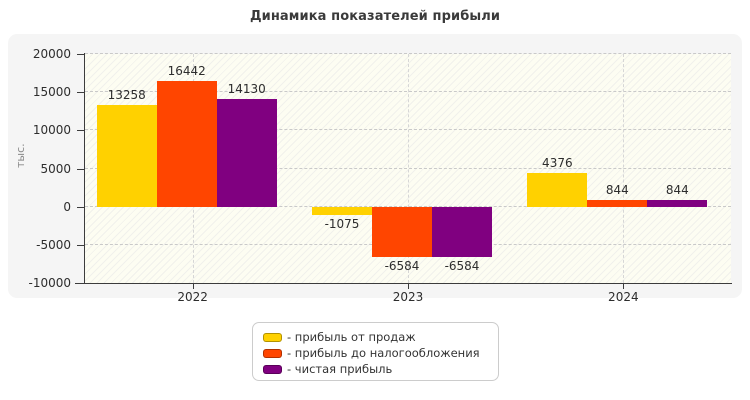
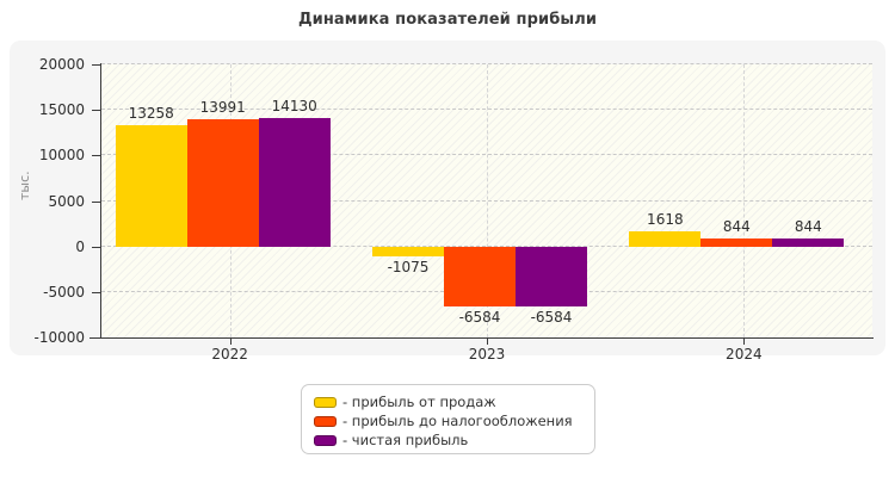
- прибыль до налогообложения/2022: 16442 -> 13991
- прибыль от продаж/2024: 4376 -> 1618
